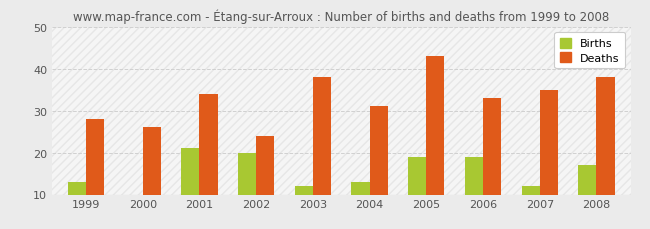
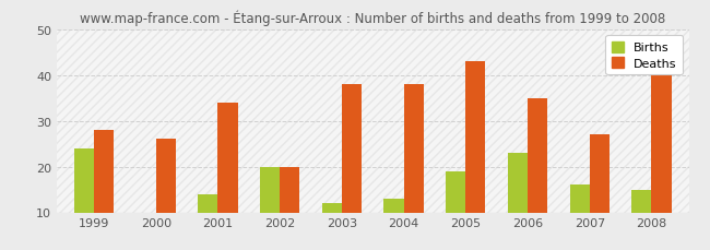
Births/1999: 13 -> 24
Births/2001: 21 -> 14
Deaths/2002: 24 -> 20
Deaths/2004: 31 -> 38
Births/2006: 19 -> 23
Deaths/2006: 33 -> 35
Births/2007: 12 -> 16
Deaths/2007: 35 -> 27
Births/2008: 17 -> 15
Deaths/2008: 38 -> 40
